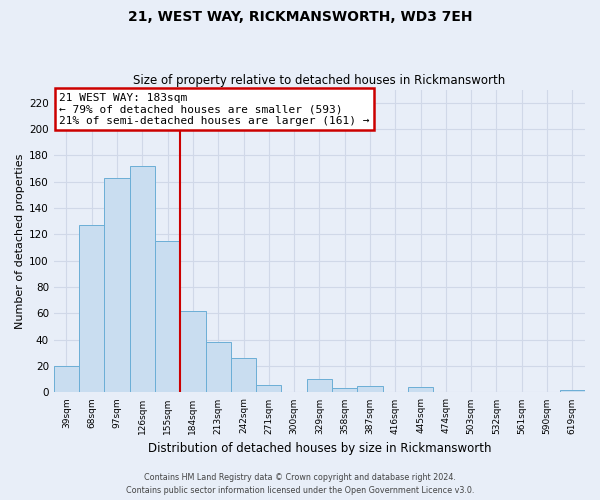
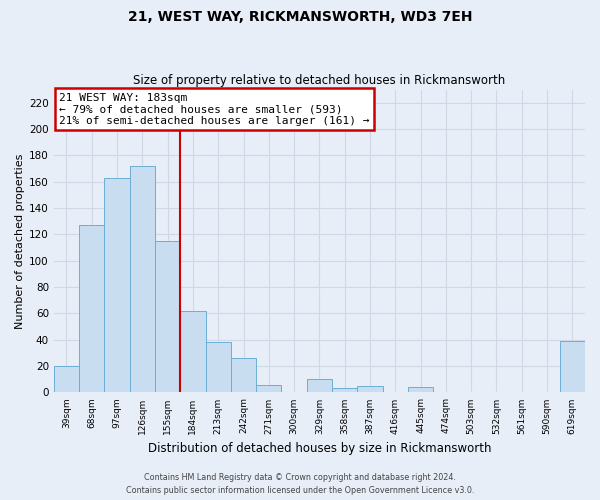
619sqm: 2 -> 39
